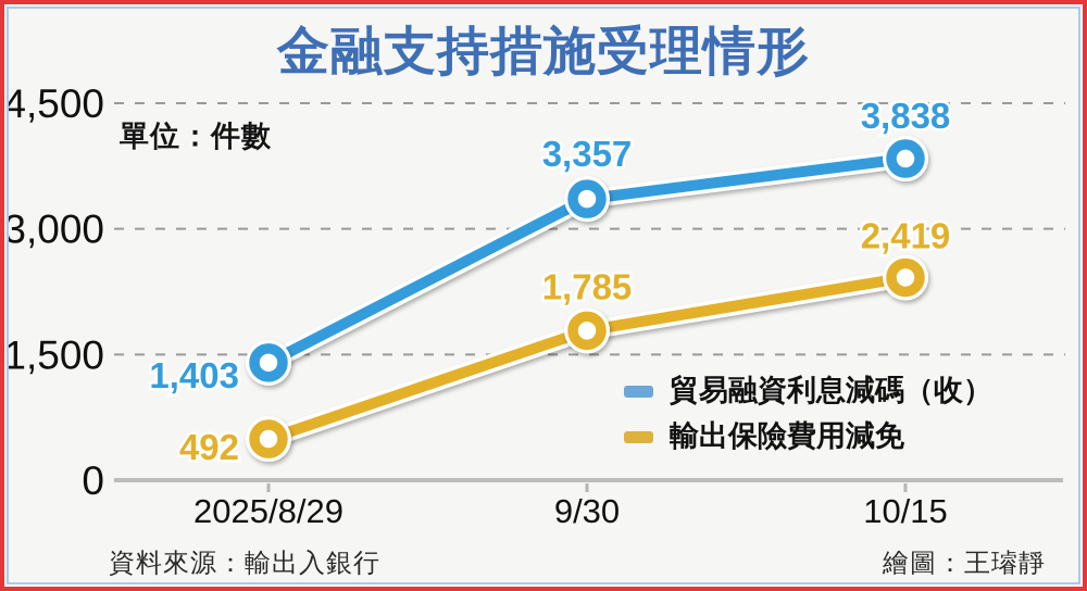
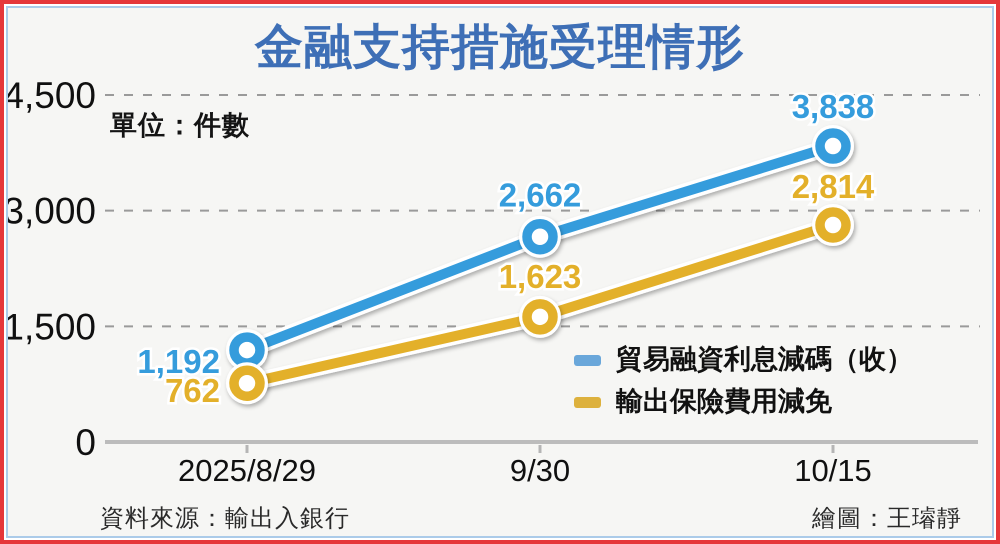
貿易融資利息減碼（收）/2025/8/29: 1,403 -> 1,192
輸出保險費用減免/2025/8/29: 492 -> 762
貿易融資利息減碼（收）/9/30: 3,357 -> 2,662
輸出保險費用減免/9/30: 1,785 -> 1,623
輸出保險費用減免/10/15: 2,419 -> 2,814
